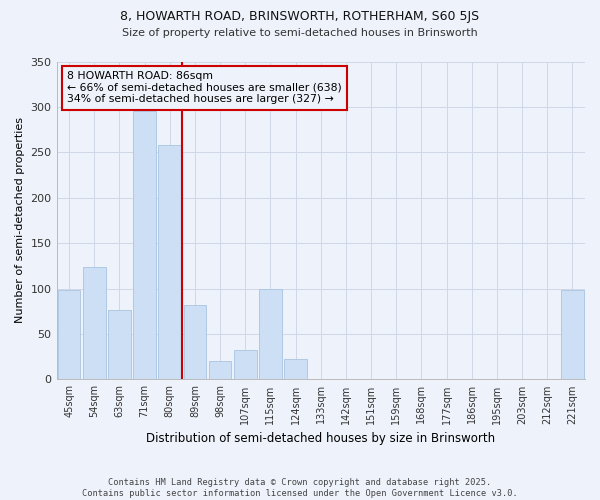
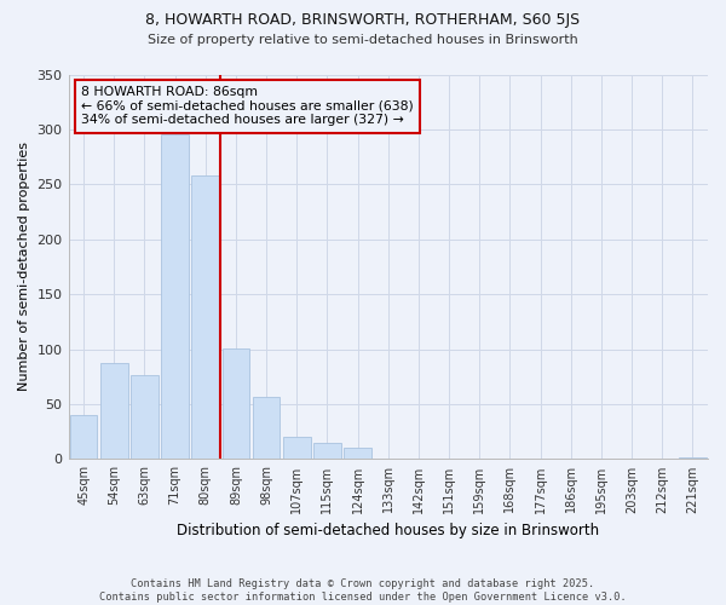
45sqm: 98 -> 40
54sqm: 124 -> 87
89sqm: 82 -> 101
98sqm: 20 -> 57
107sqm: 32 -> 20
115sqm: 100 -> 15
124sqm: 22 -> 10
221sqm: 98 -> 2
